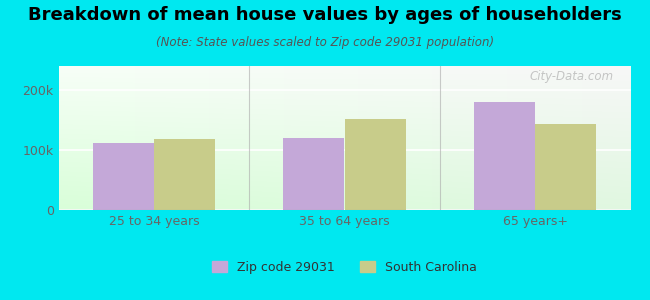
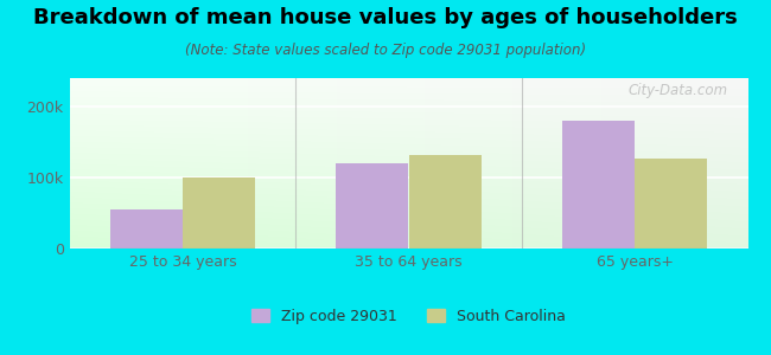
Zip code 29031/25 to 34 years: 112k -> 55k
South Carolina/25 to 34 years: 118k -> 100k
South Carolina/35 to 64 years: 152k -> 132k
South Carolina/65 years+: 144k -> 127k
